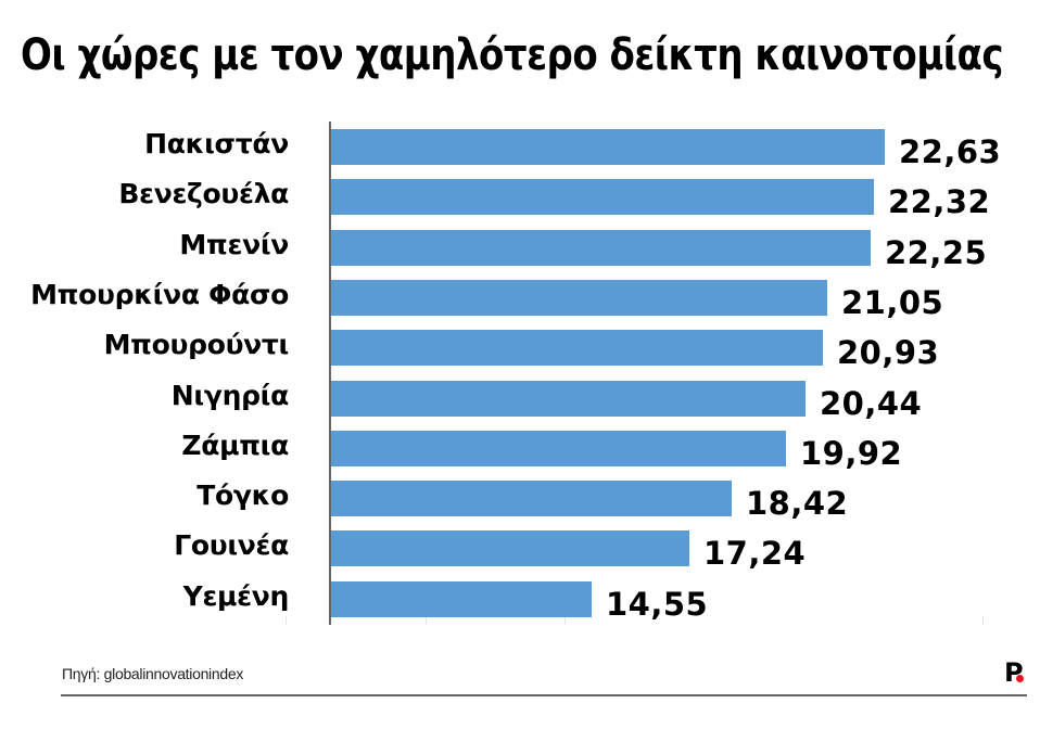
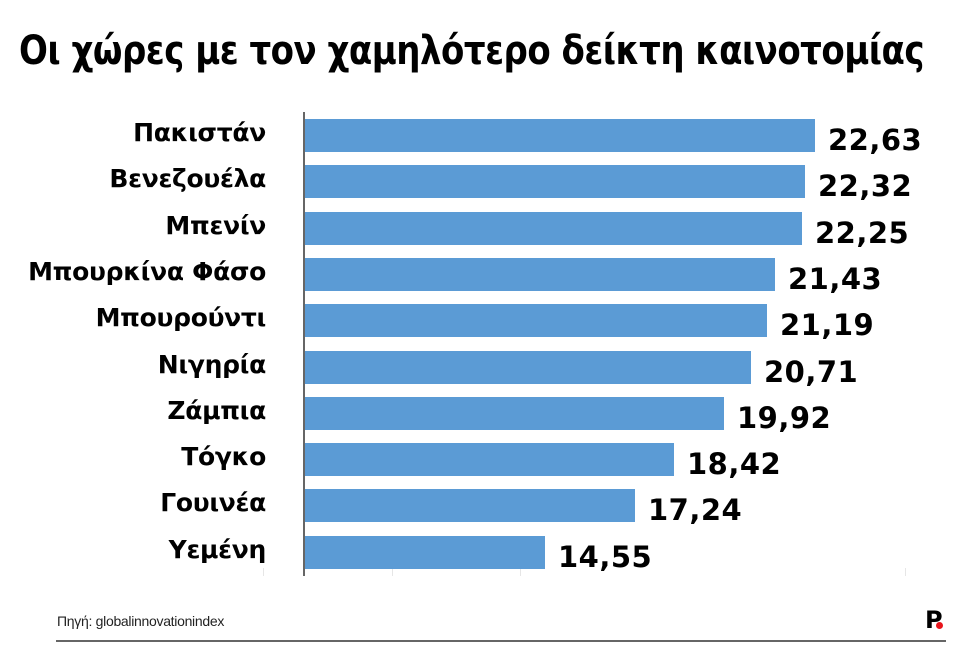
Μπουρκίνα Φάσο: 21,05 -> 21,43
Μπουρούντι: 20,93 -> 21,19
Νιγηρία: 20,44 -> 20,71
